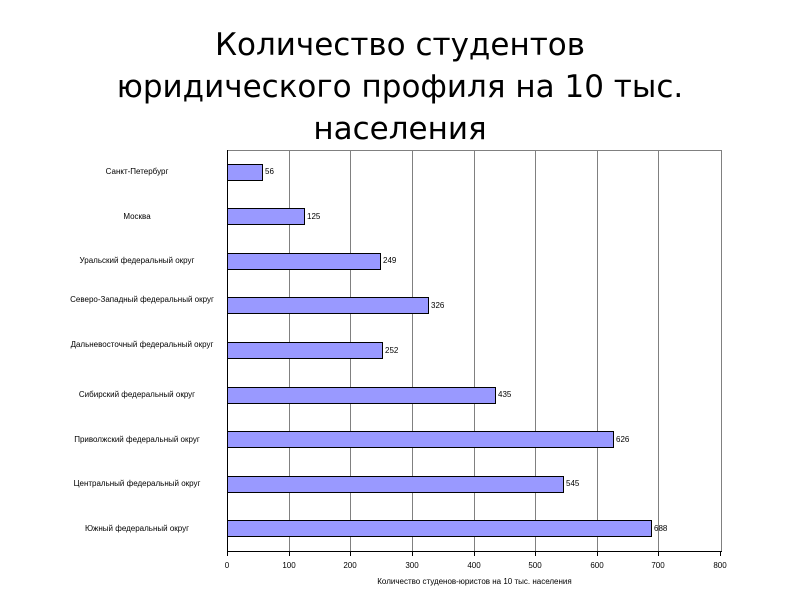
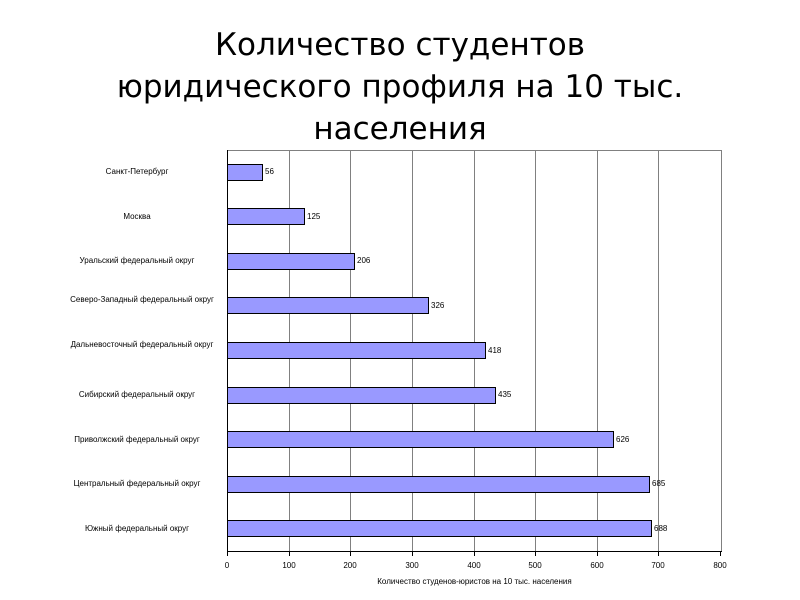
Уральский федеральный округ: 249 -> 206
Дальневосточный федеральный округ: 252 -> 418
Центральный федеральный округ: 545 -> 685
